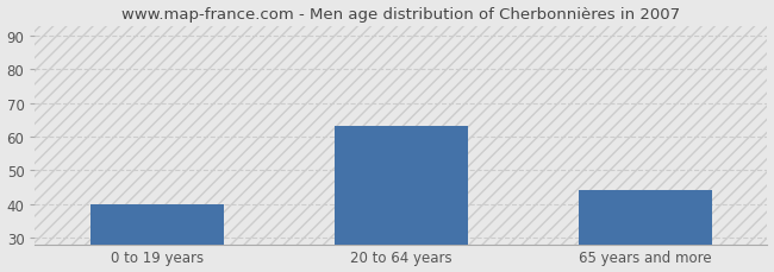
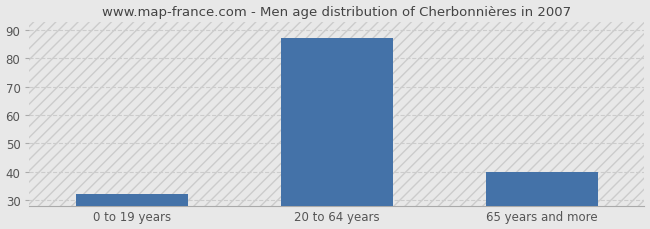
0 to 19 years: 40 -> 32
20 to 64 years: 63 -> 87
65 years and more: 44 -> 40
